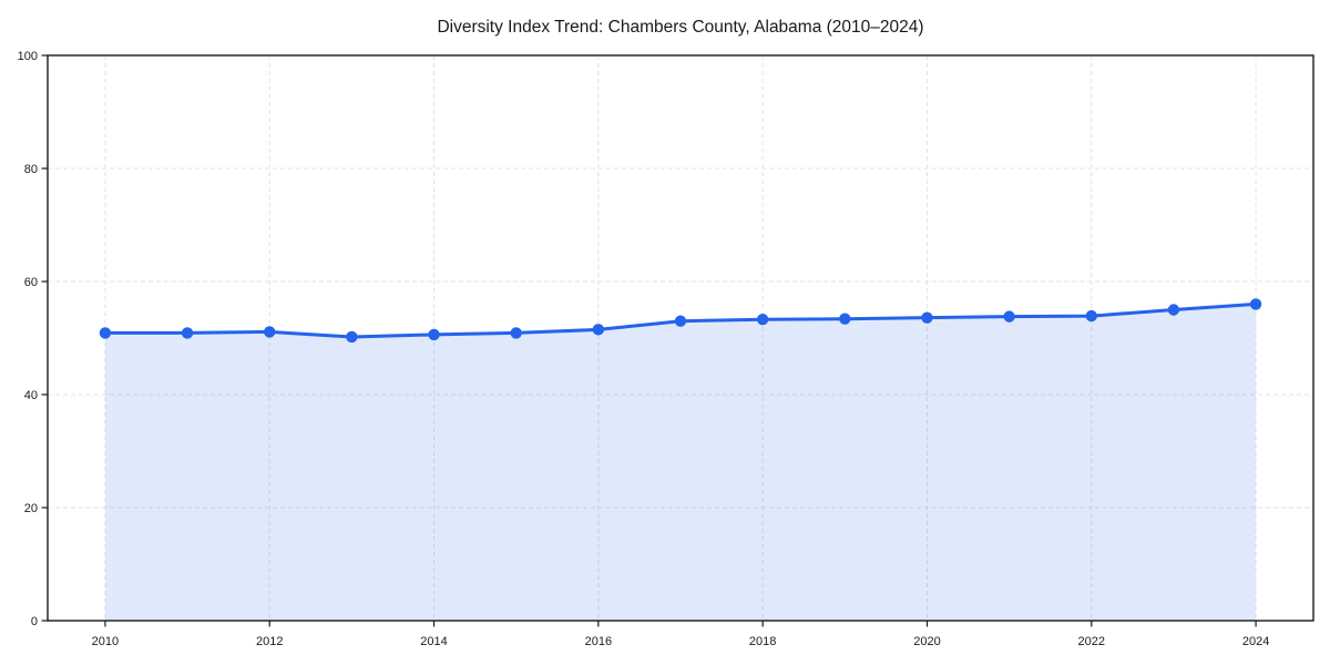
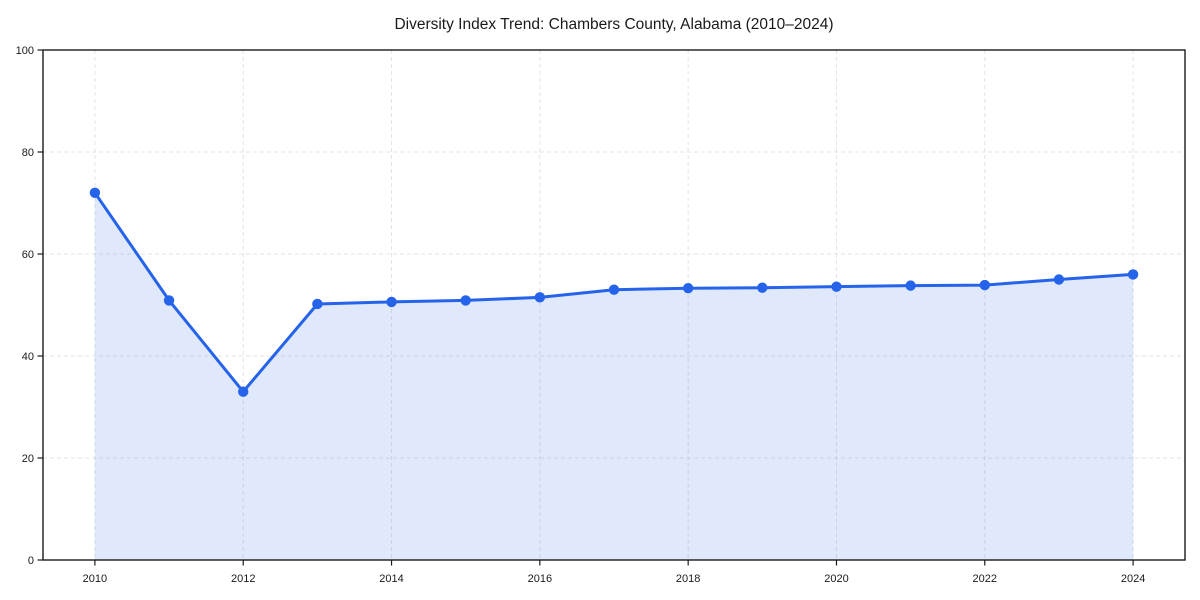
2010: 51 -> 72
2012: 51 -> 33
